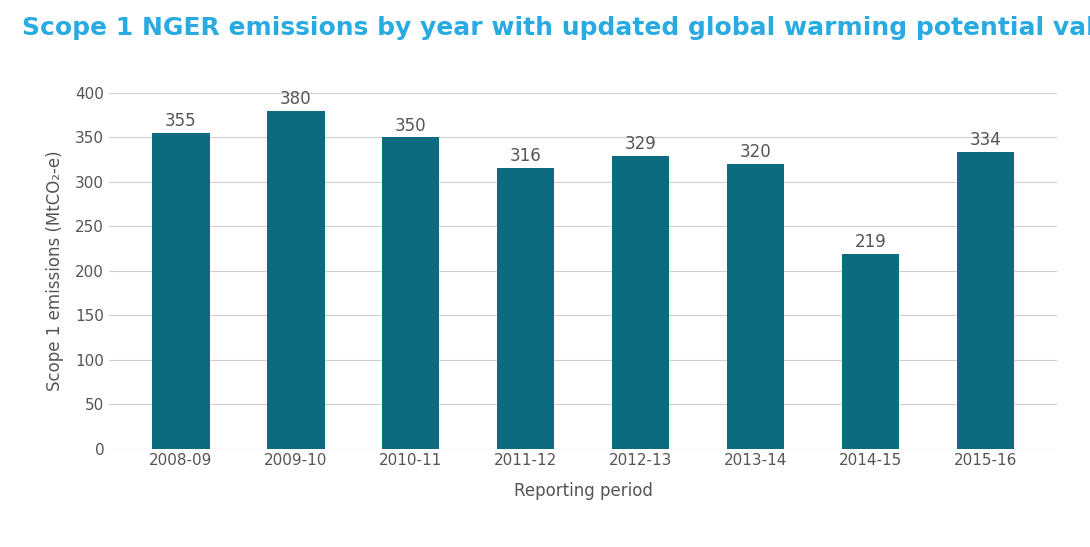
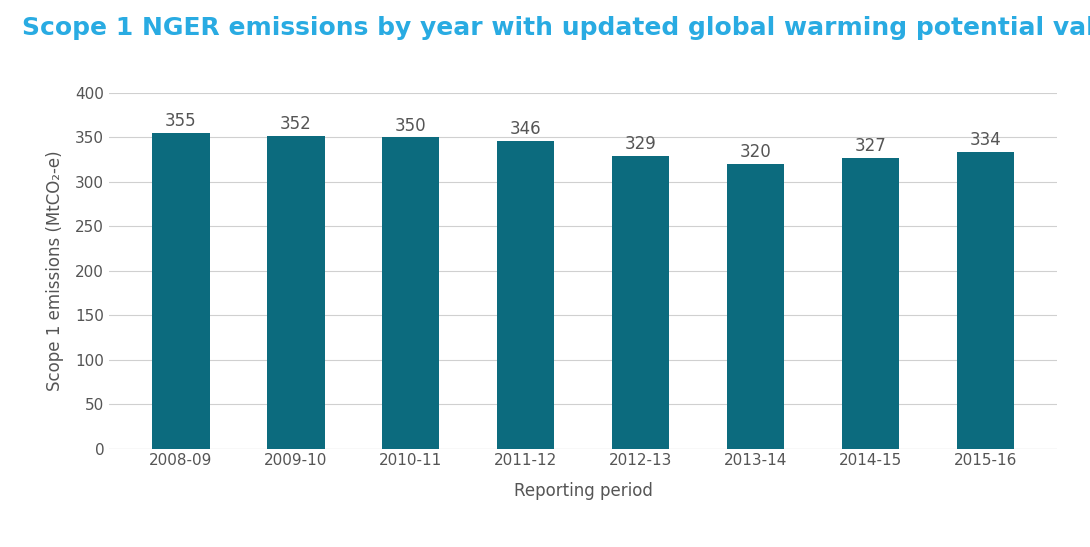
2009-10: 380 -> 352
2011-12: 316 -> 346
2014-15: 219 -> 327
